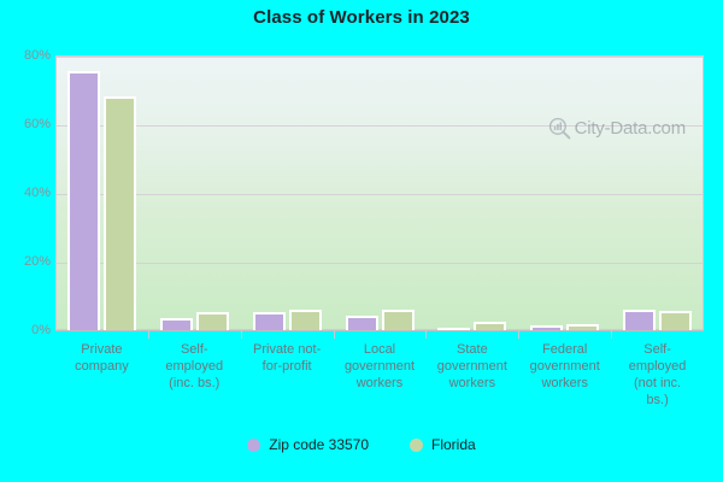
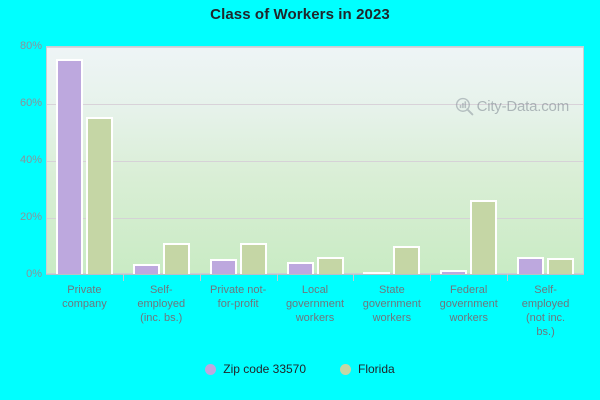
Florida/Private company: 68% -> 55%
Florida/Self-employed (inc. bs.): 5% -> 11%
Florida/Private not-for-profit: 6% -> 11%
Florida/State government workers: 2% -> 10%
Florida/Federal government workers: 2% -> 26%
